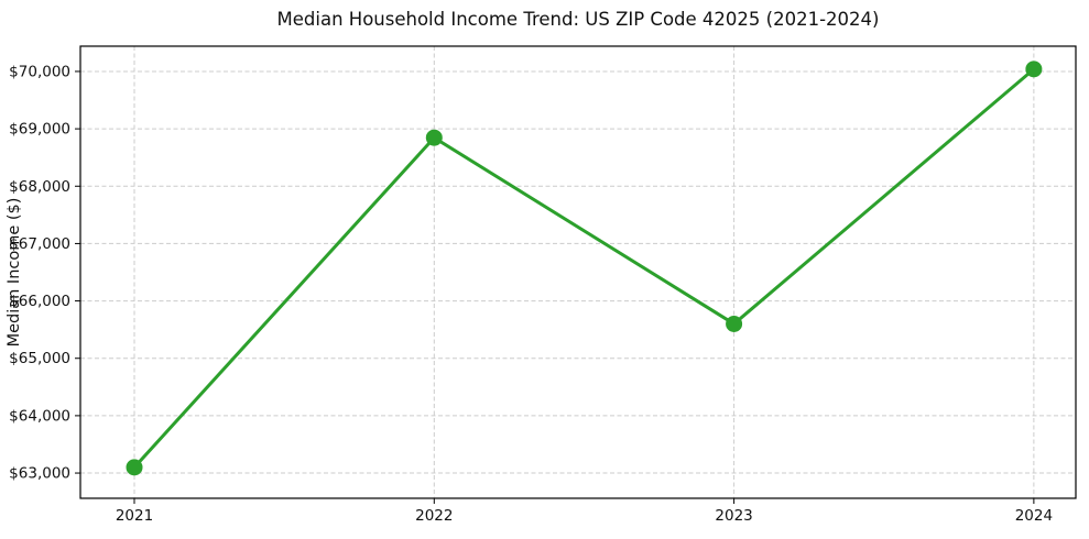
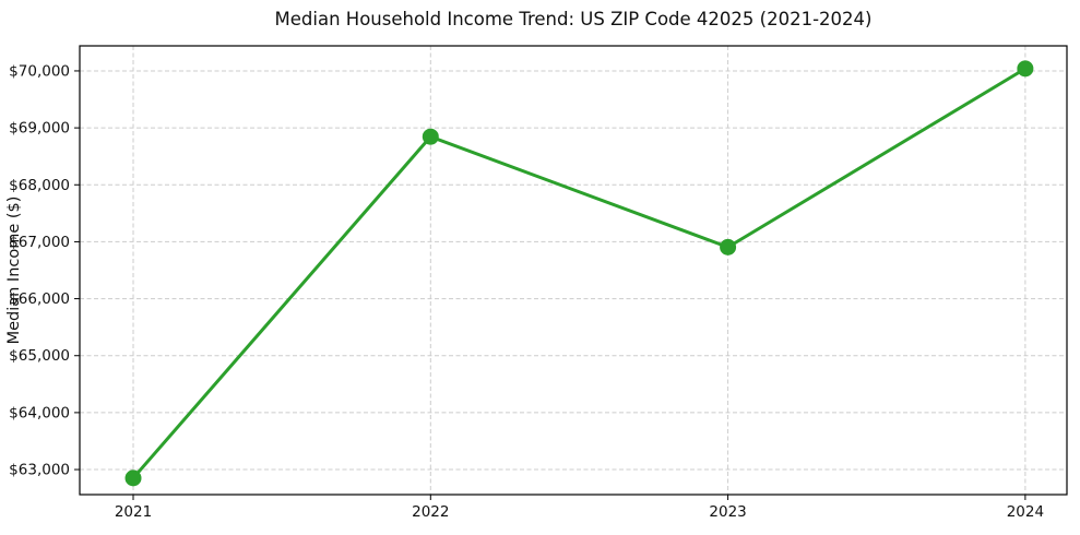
2021: $63100 -> $62800
2023: $65600 -> $66900
